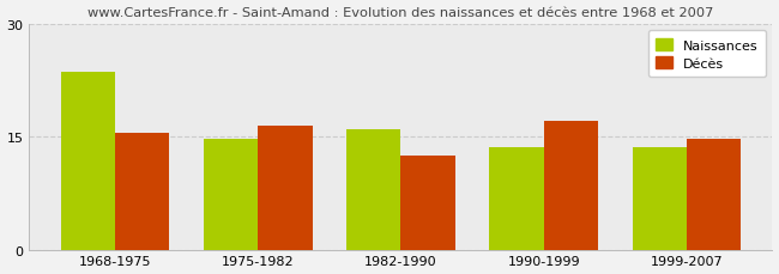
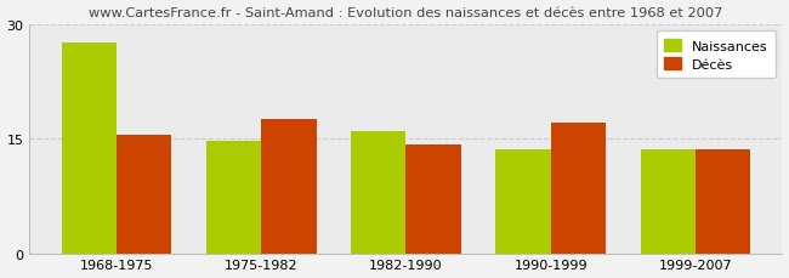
Naissances/1968-1975: 23.5 -> 27.6
Décès/1975-1982: 16.5 -> 17.6
Décès/1982-1990: 12.5 -> 14.2
Décès/1999-2007: 14.7 -> 13.6
